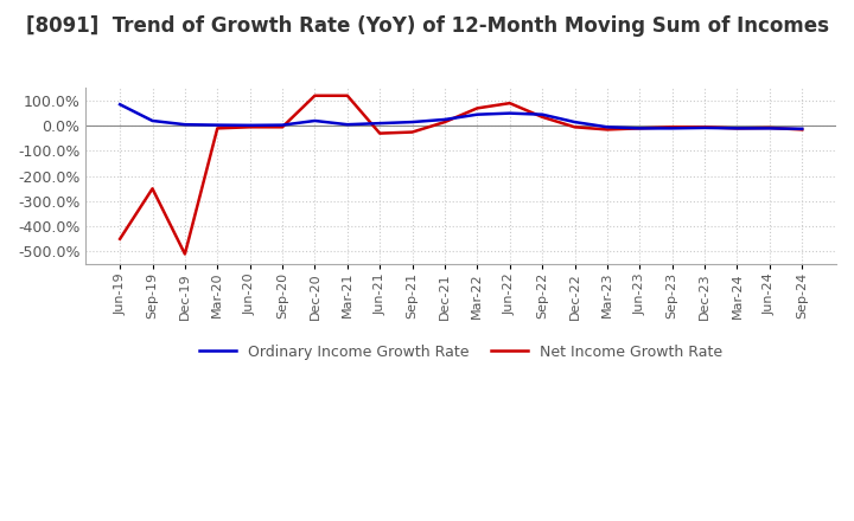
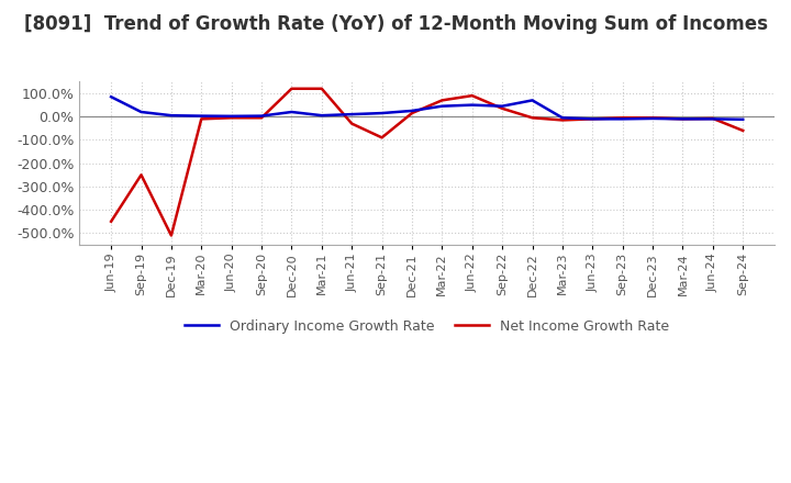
Net Income Growth Rate/Sep-21: -25% -> -90%
Ordinary Income Growth Rate/Dec-22: 15% -> 70%
Net Income Growth Rate/Sep-24: -15% -> -60%
